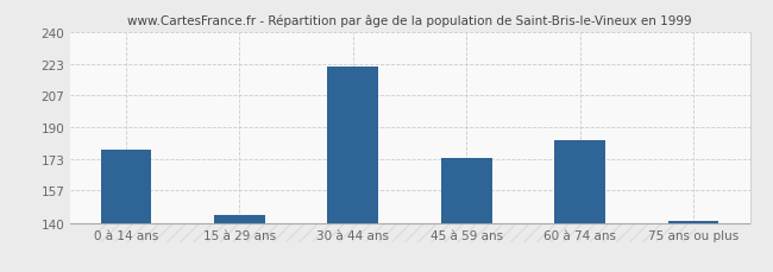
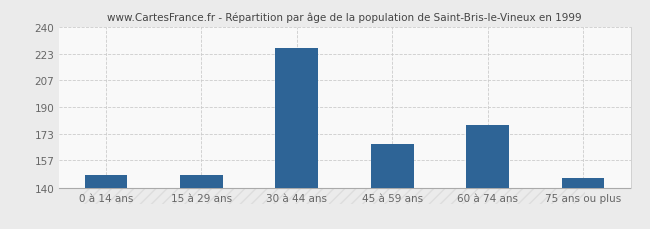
0 à 14 ans: 178 -> 148
15 à 29 ans: 144 -> 148
30 à 44 ans: 222 -> 227
45 à 59 ans: 174 -> 167
60 à 74 ans: 183 -> 179
75 ans ou plus: 141 -> 146
